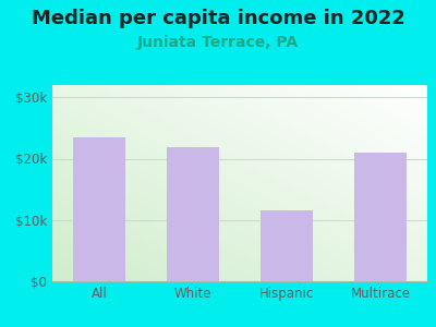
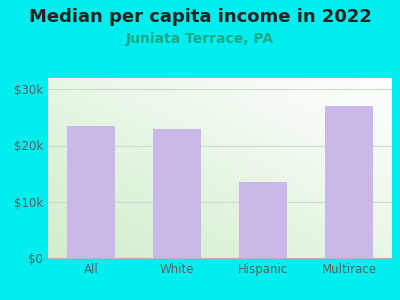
White: $21.8k -> $23.0k
Hispanic: $11.6k -> $13.5k
Multirace: $21.0k -> $27.0k
